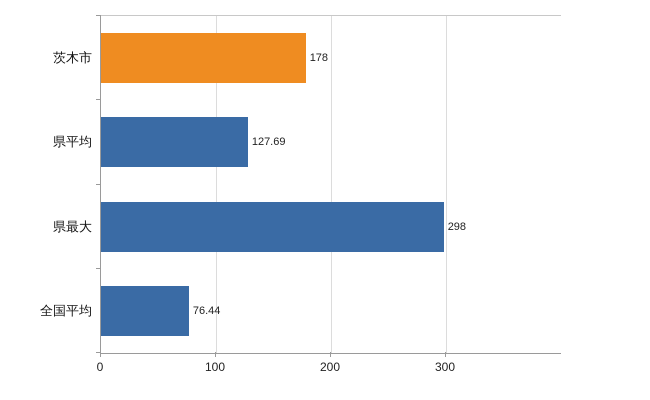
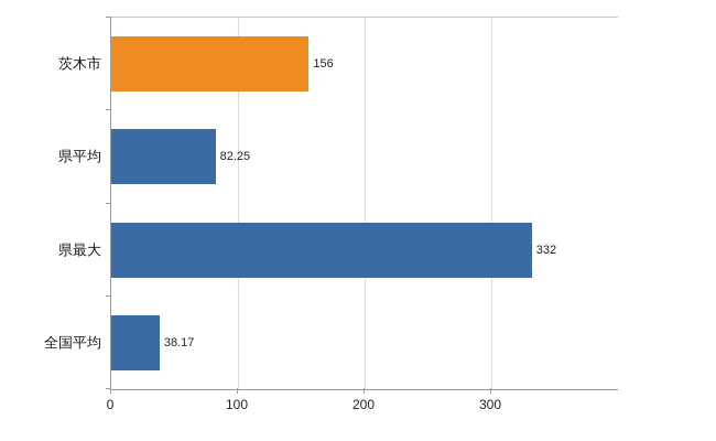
茨木市: 178 -> 156
県平均: 127.69 -> 82.25
県最大: 298 -> 332
全国平均: 76.44 -> 38.17
